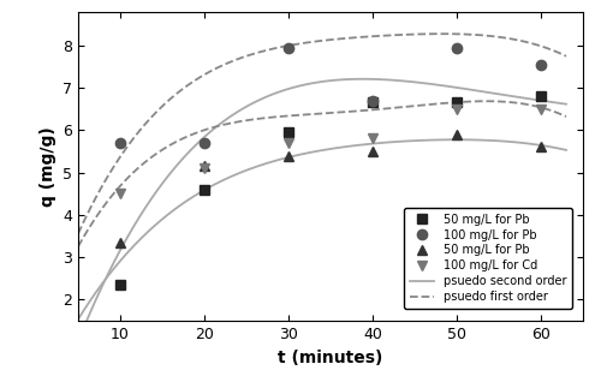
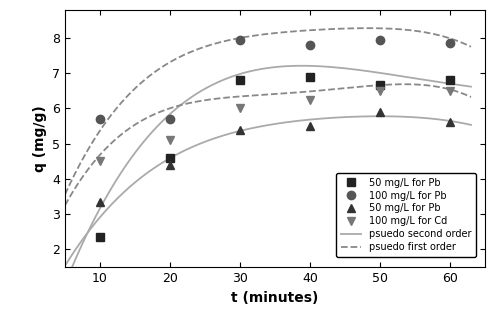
50 mg/L for Pb/20: 5.15 -> 4.40
50 mg/L for Pb/30: 5.95 -> 6.80
100 mg/L for Cd/30: 5.70 -> 6.00
50 mg/L for Pb/40: 6.65 -> 6.90
100 mg/L for Pb/40: 6.70 -> 7.80
100 mg/L for Cd/40: 5.80 -> 6.25
100 mg/L for Pb/60: 7.55 -> 7.85
